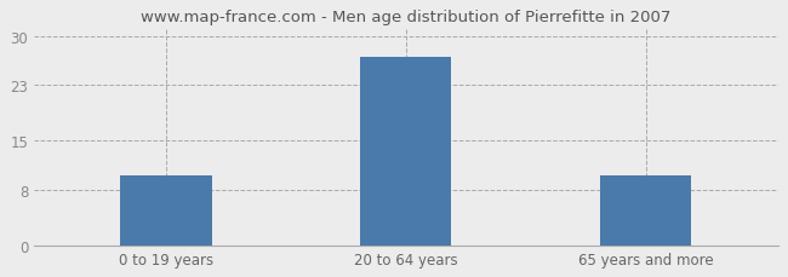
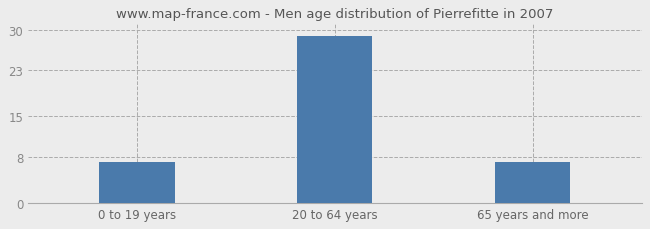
0 to 19 years: 10 -> 7
20 to 64 years: 27 -> 29
65 years and more: 10 -> 7
